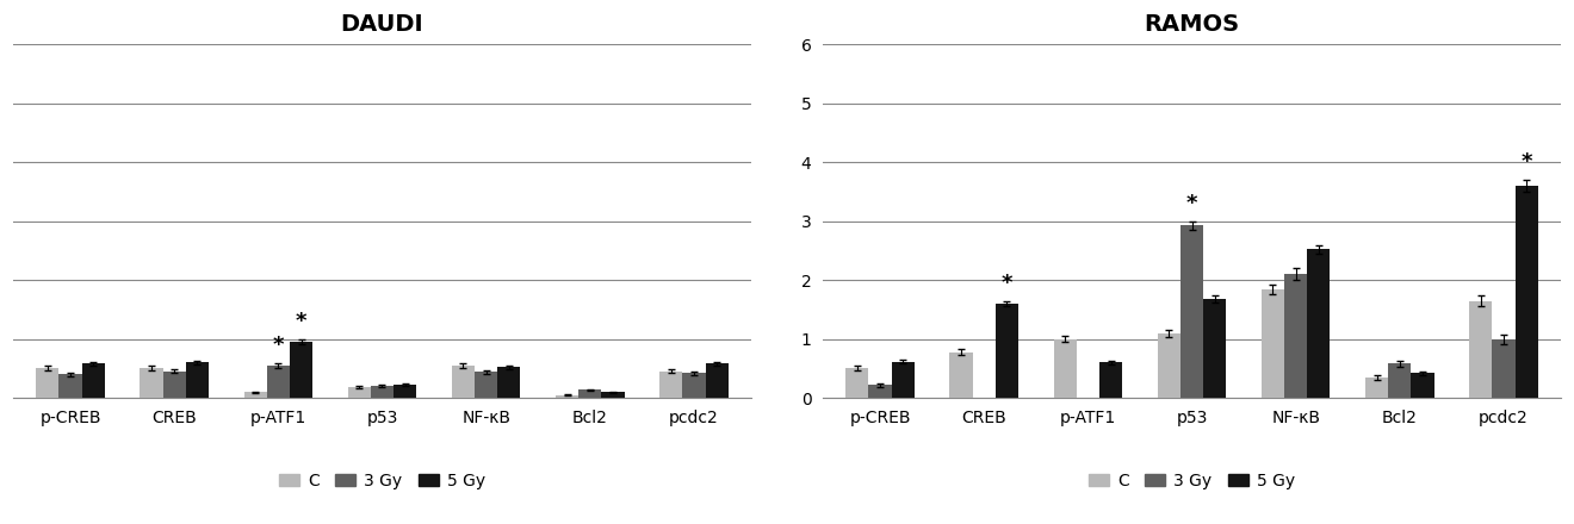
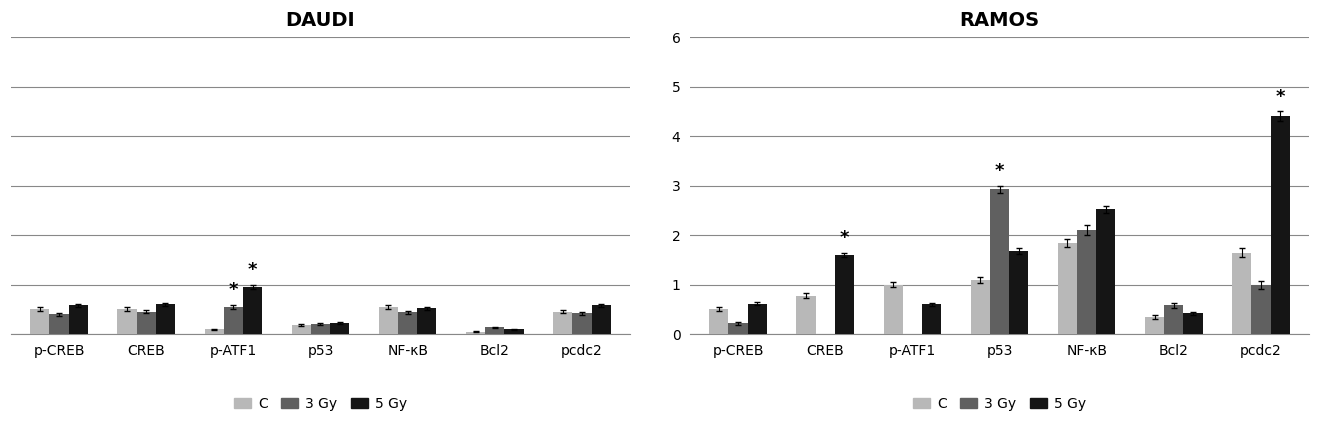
RAMOS/5 Gy/pcdc2: 3.60 -> 4.40
